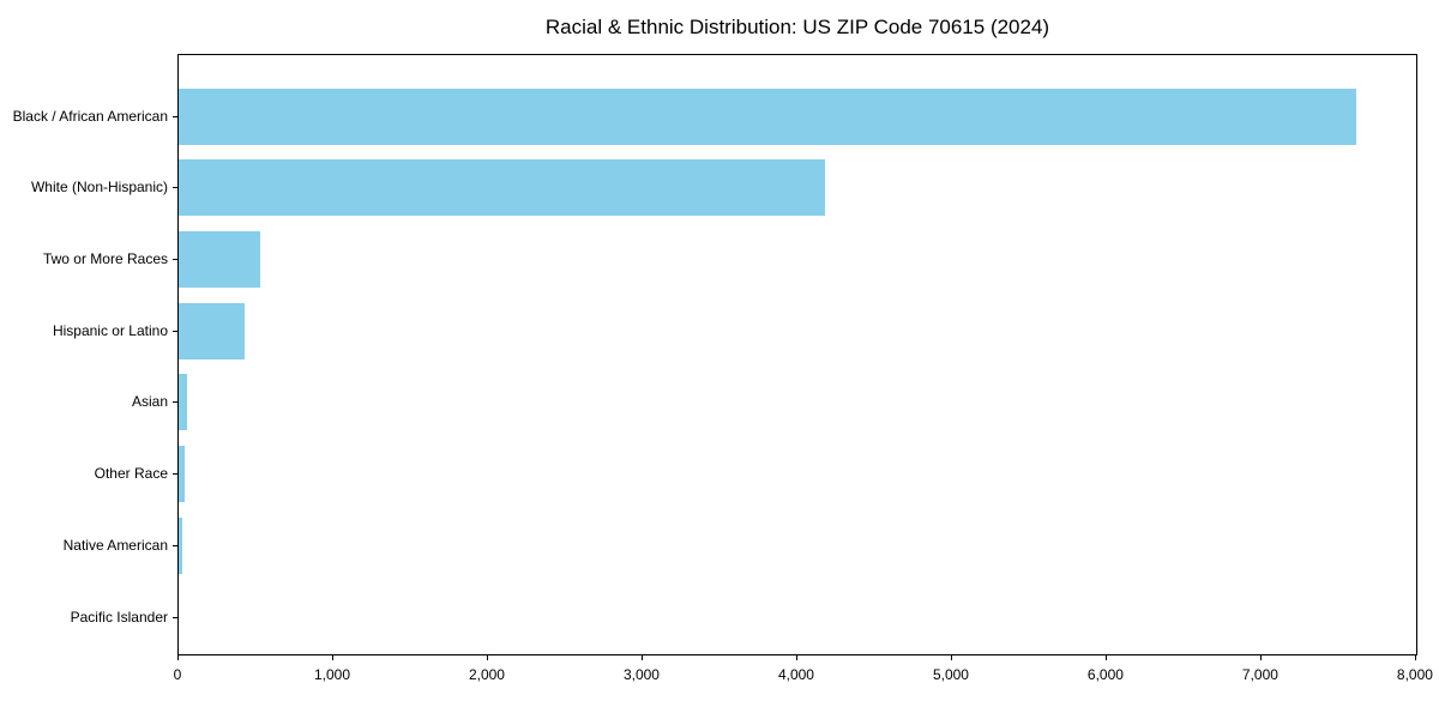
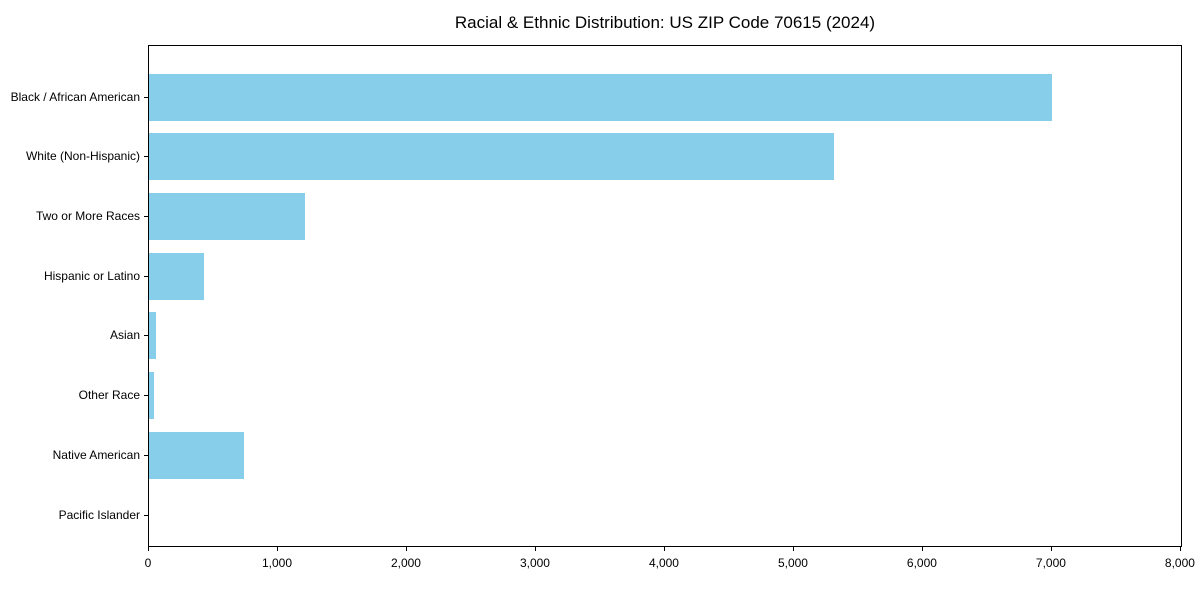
Black / African American: 7620 -> 7000
White (Non-Hispanic): 4180 -> 5310
Two or More Races: 520 -> 1210
Native American: 20 -> 740
